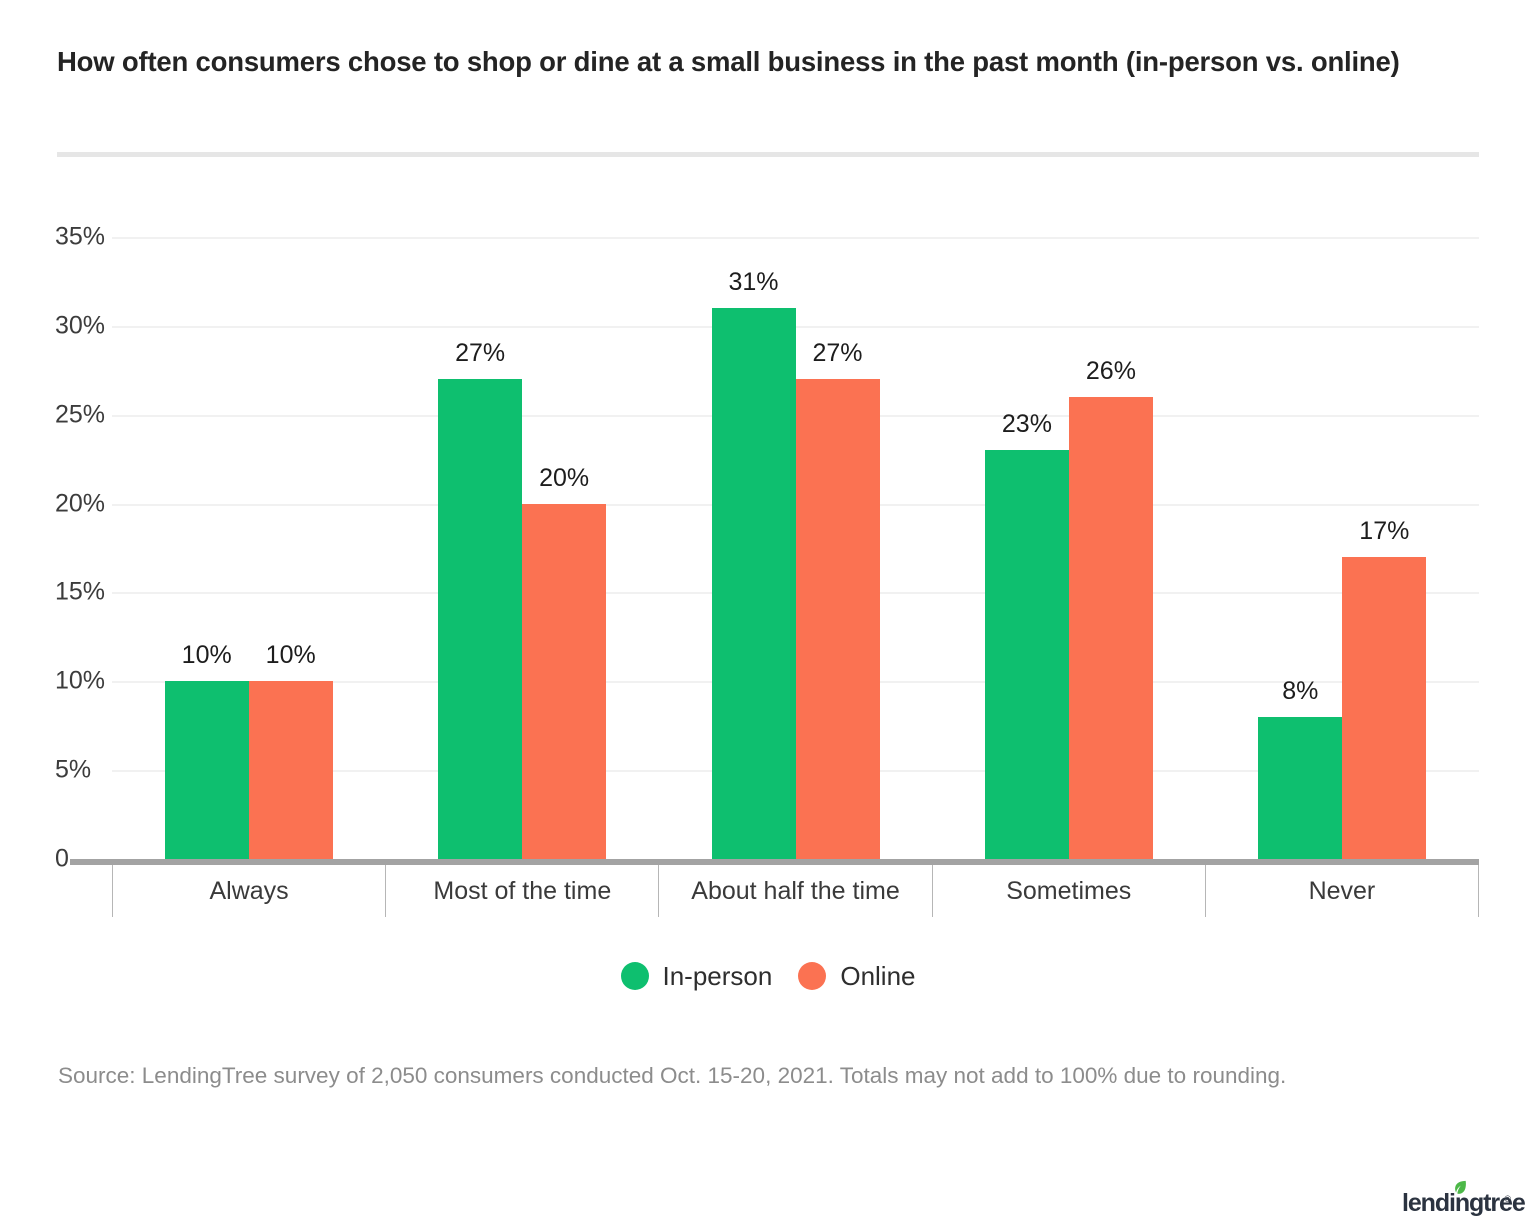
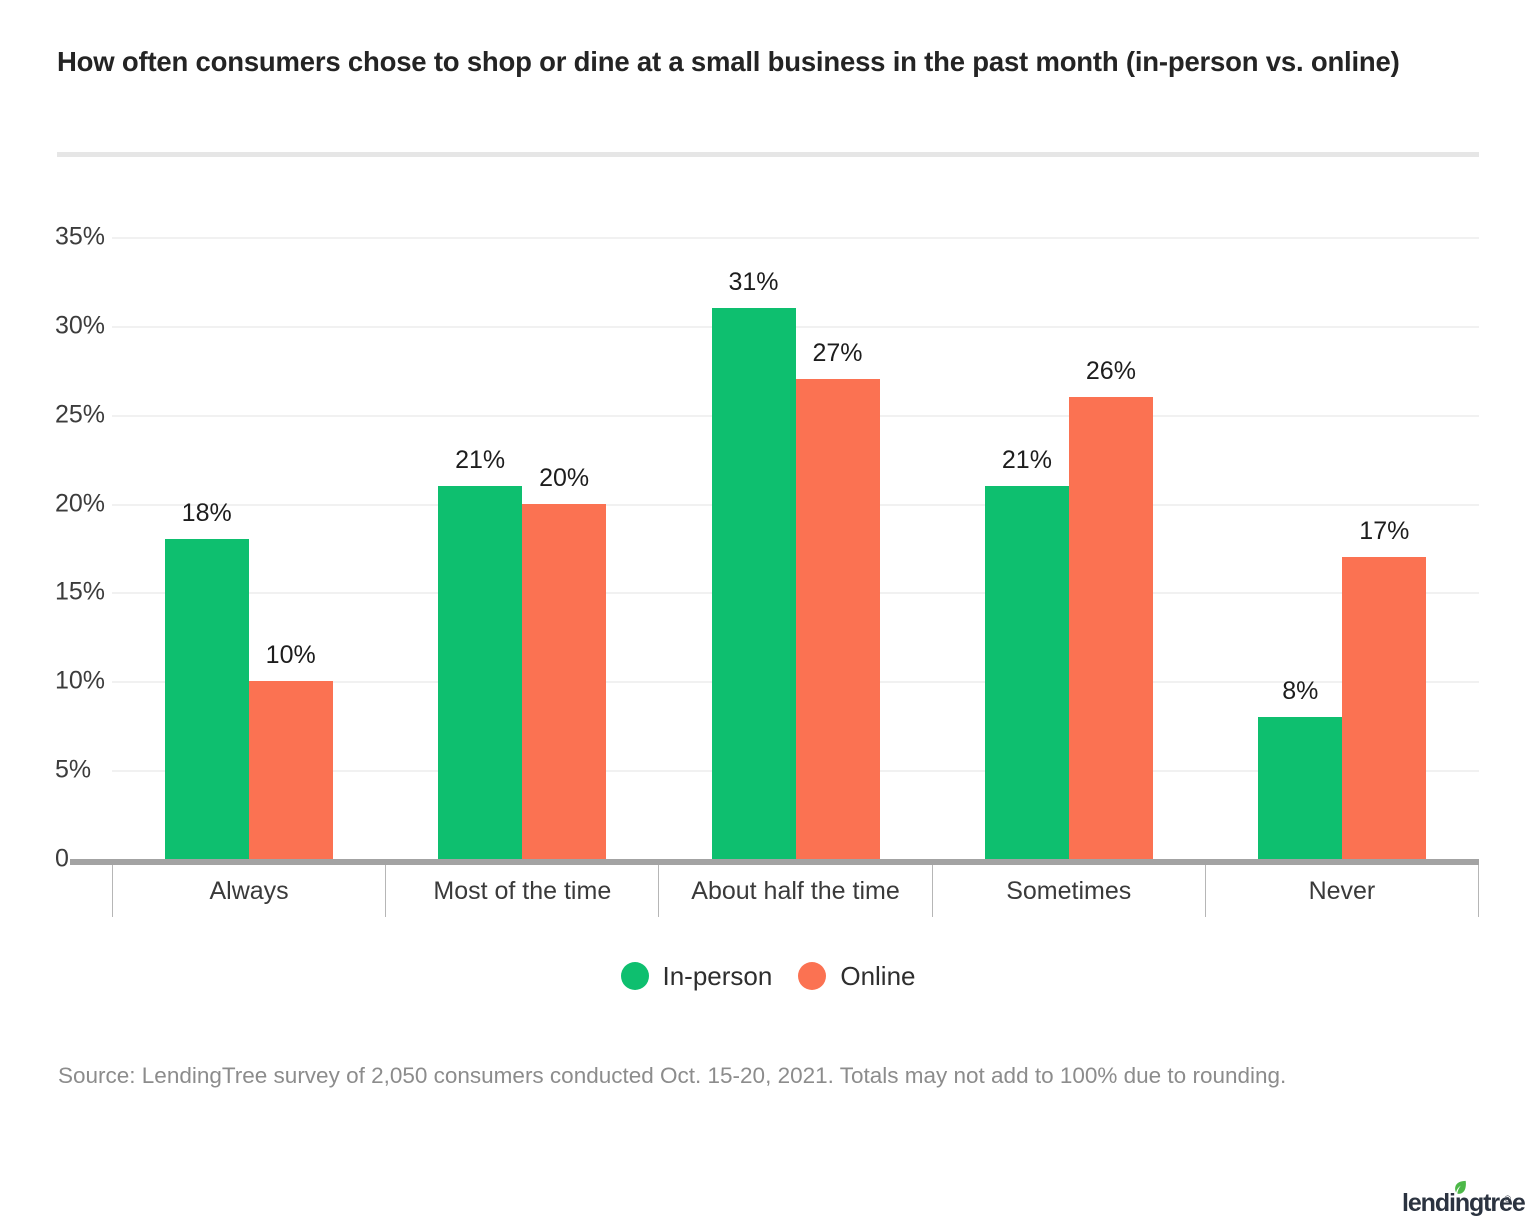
In-person/Always: 10% -> 18%
In-person/Most of the time: 27% -> 21%
In-person/Sometimes: 23% -> 21%
